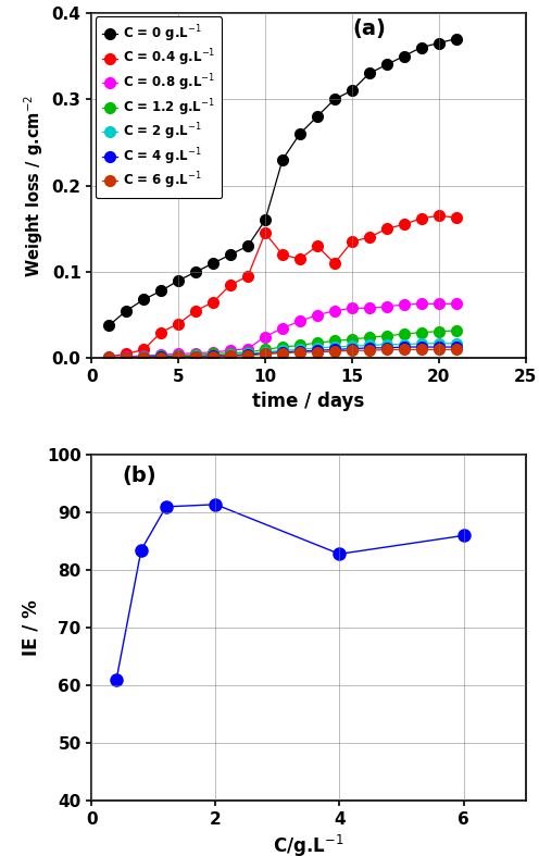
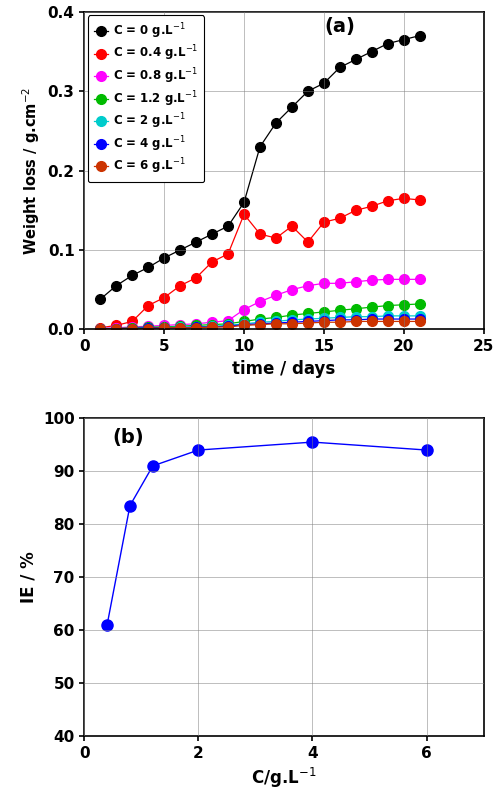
2: 91.4 -> 94.0
4: 82.8 -> 95.5
6: 86.0 -> 94.0
